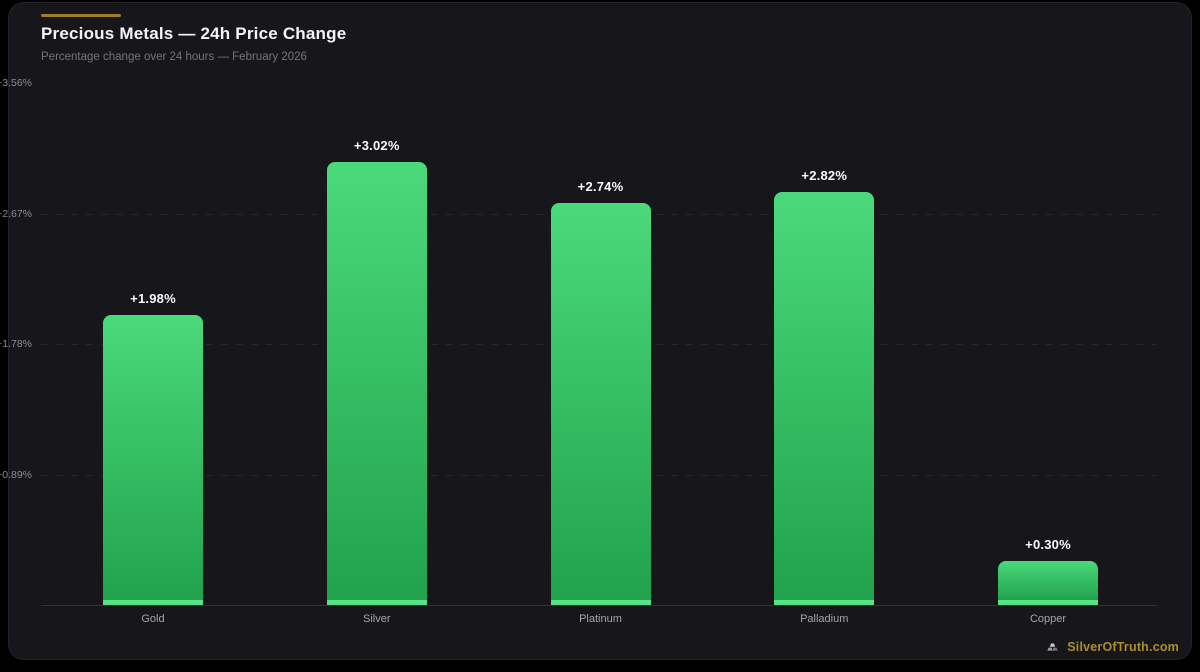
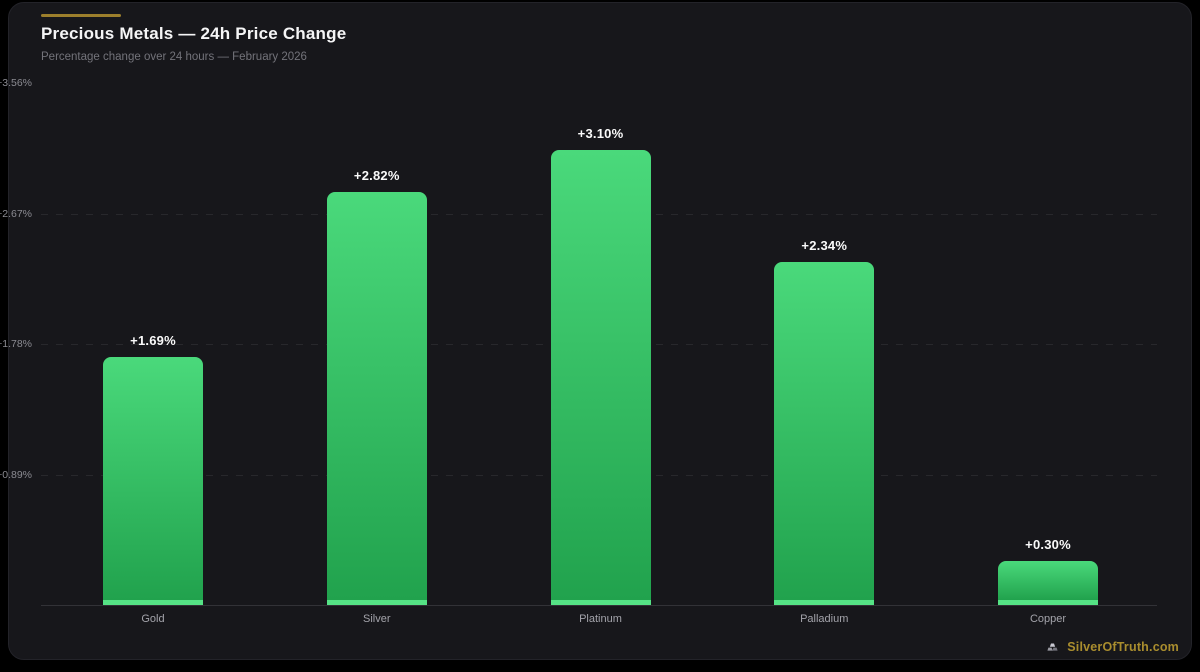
Gold: +1.98% -> +1.69%
Silver: +3.02% -> +2.82%
Platinum: +2.74% -> +3.10%
Palladium: +2.82% -> +2.34%
